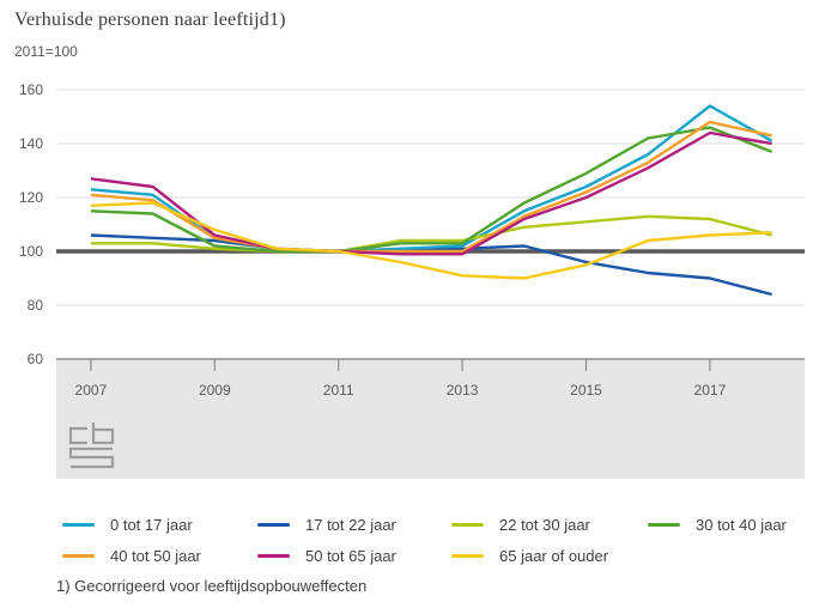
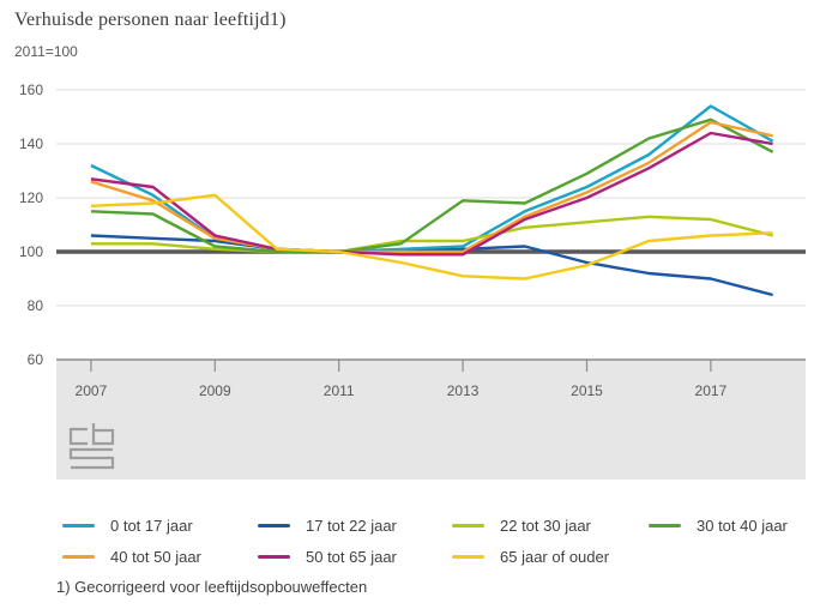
0 tot 17 jaar/2007: 123 -> 132
40 tot 50 jaar/2007: 121 -> 126
65 jaar of ouder/2009: 108 -> 121
30 tot 40 jaar/2013: 103 -> 119
30 tot 40 jaar/2017: 146 -> 149
